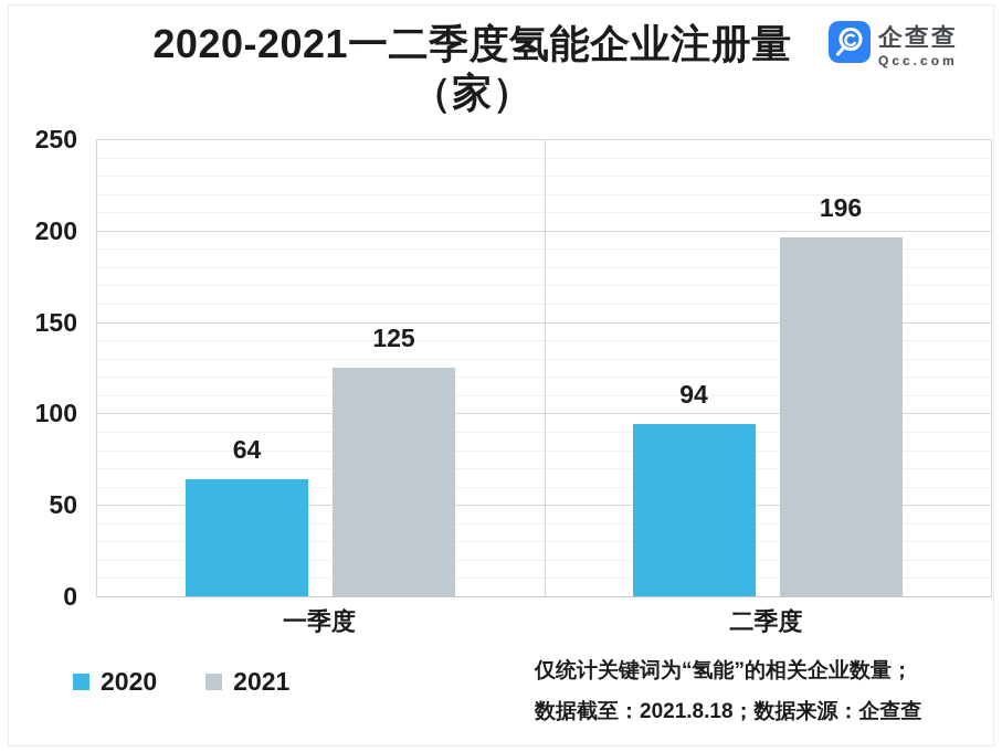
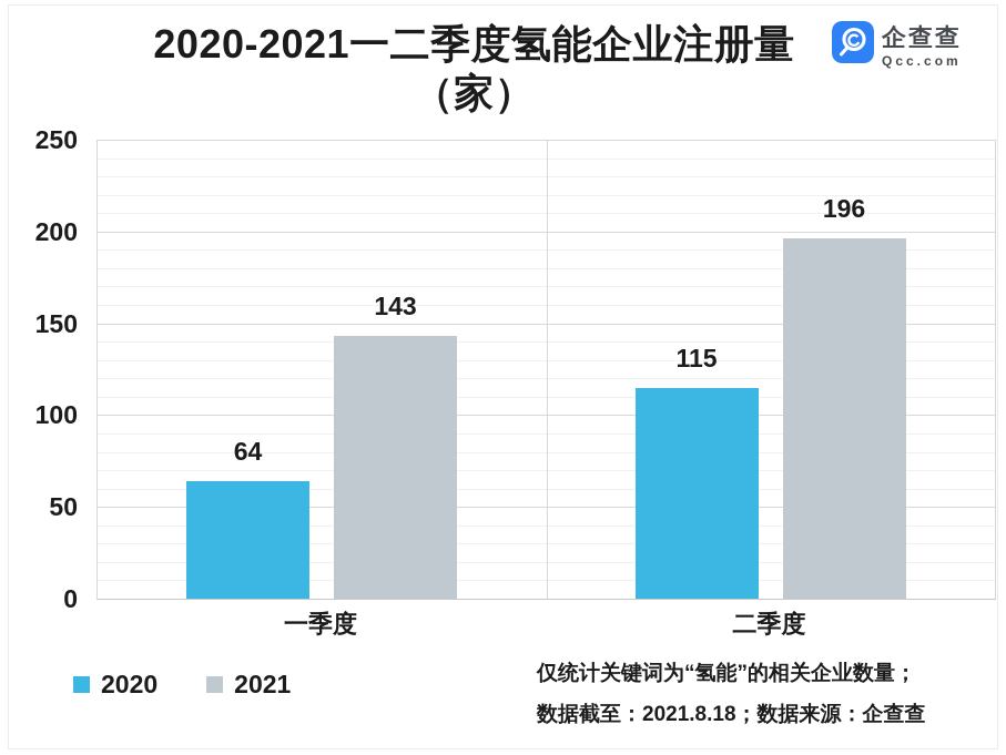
2021/一季度: 125 -> 143
2020/二季度: 94 -> 115
